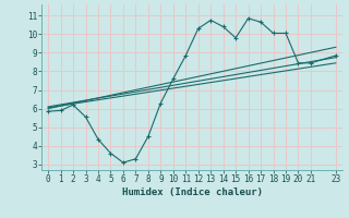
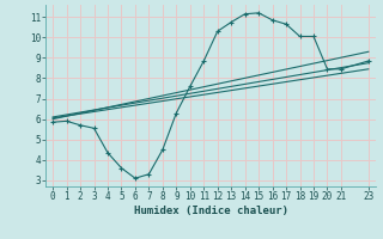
2: 6.2 -> 5.7
14: 10.4 -> 11.2
15: 9.8 -> 11.2
